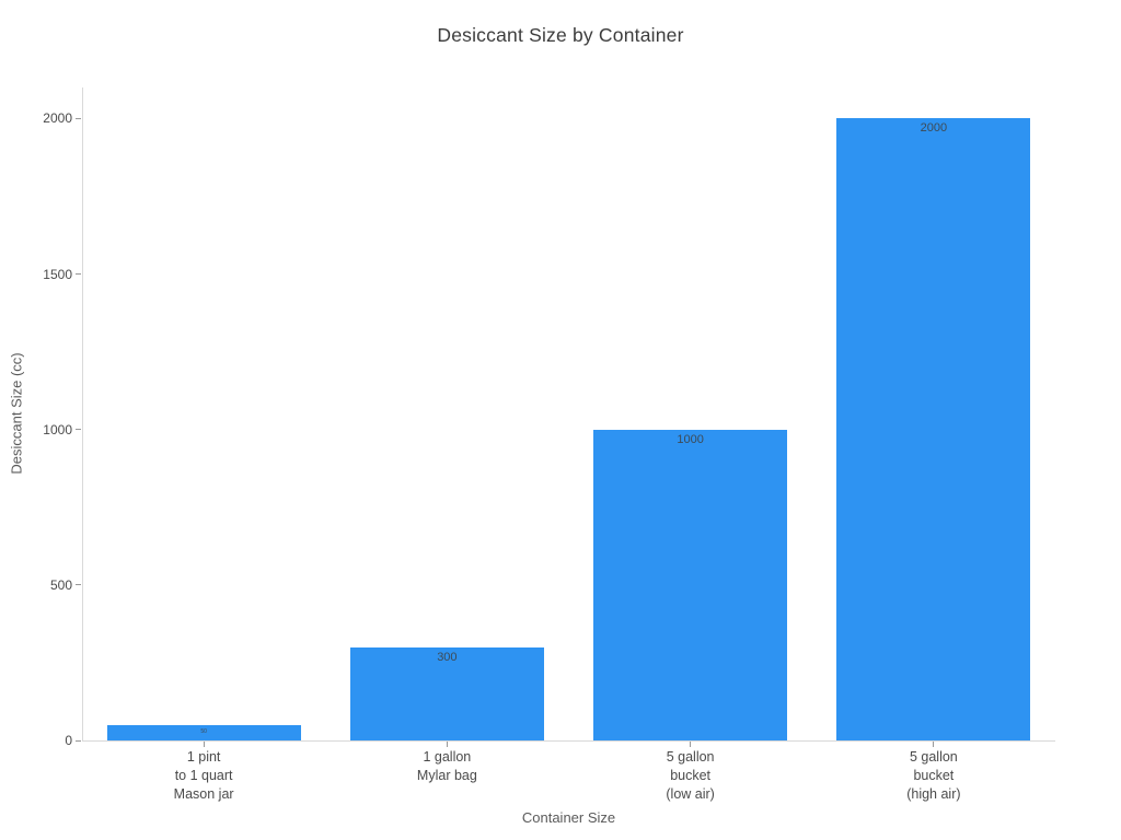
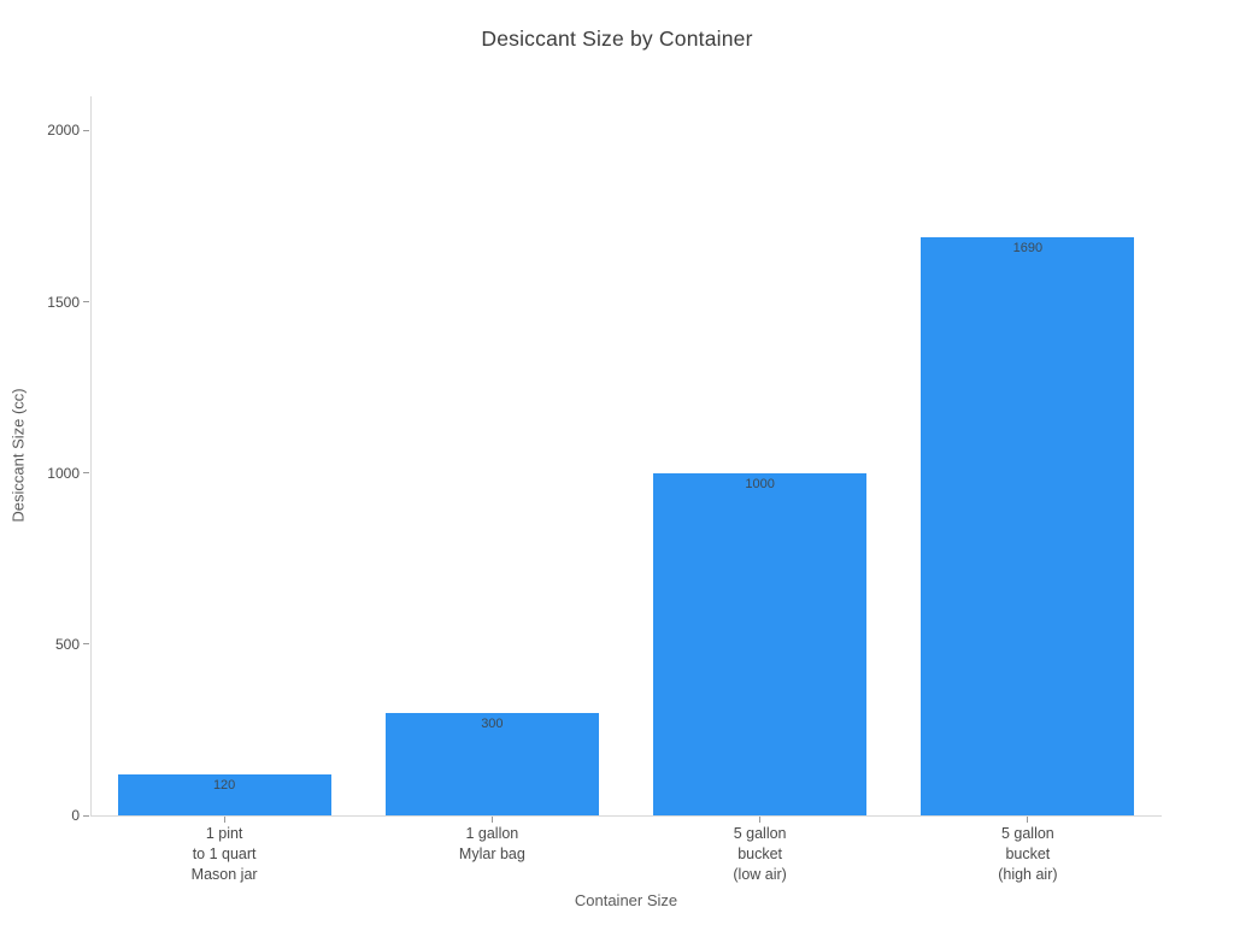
1 pint to 1 quart Mason jar: 50 -> 120
5 gallon bucket (high air): 2000 -> 1690
